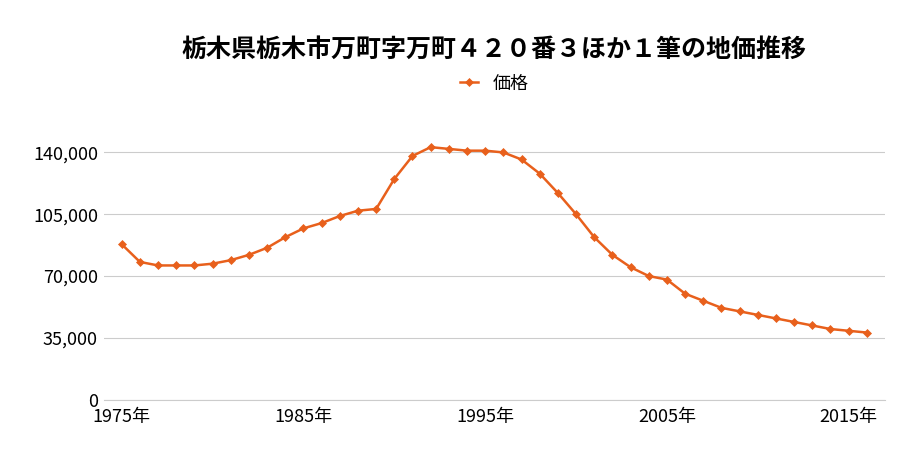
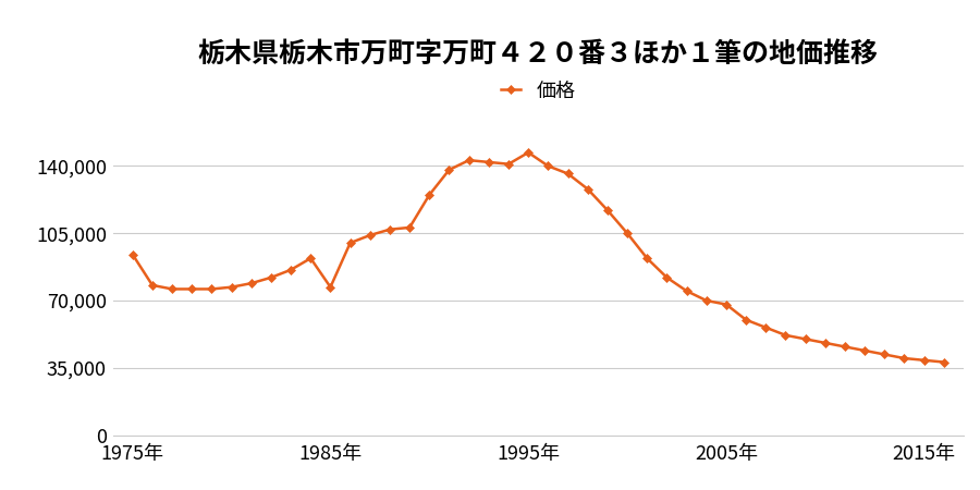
1975年: 88,000 -> 94,000
1985年: 97,000 -> 77,000
1995年: 141,000 -> 147,000
